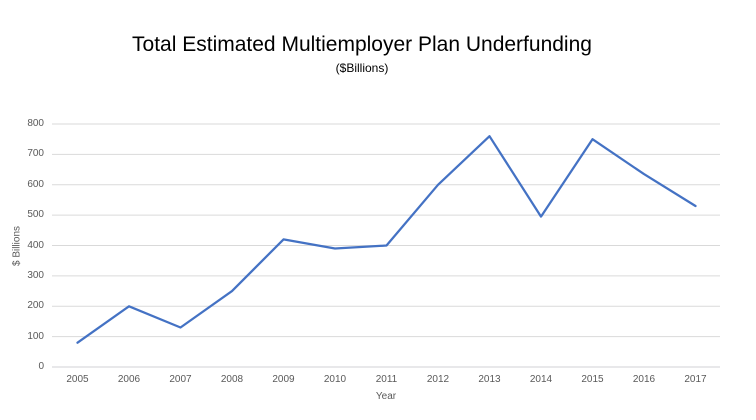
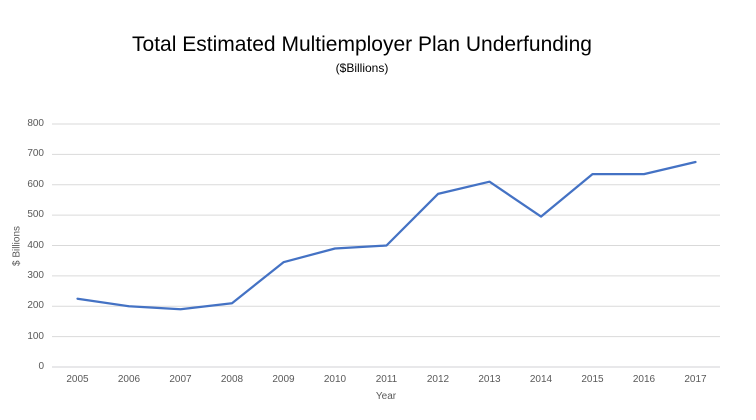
2005: 80 -> 220
2007: 130 -> 190
2008: 250 -> 210
2009: 420 -> 340
2012: 600 -> 570
2013: 760 -> 610
2015: 750 -> 640
2017: 530 -> 680
